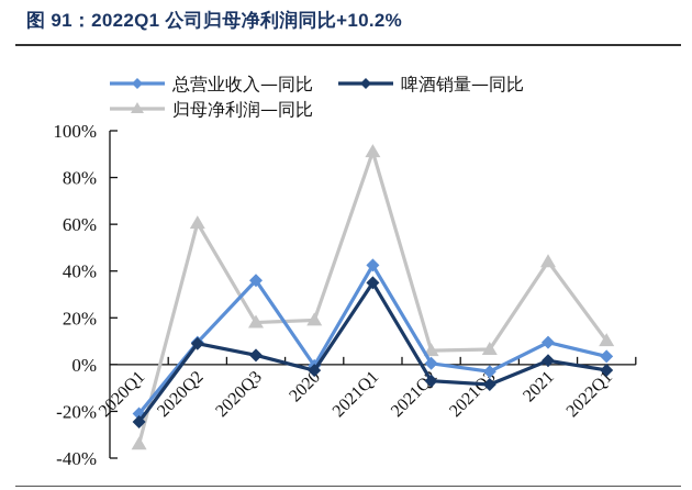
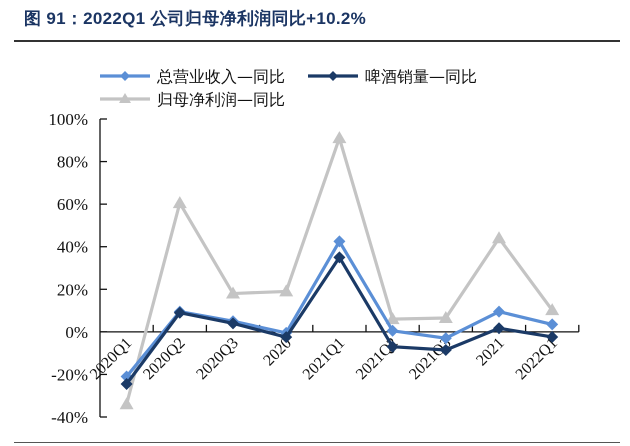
总营业收入—同比/2020Q3: 36% -> 5%
